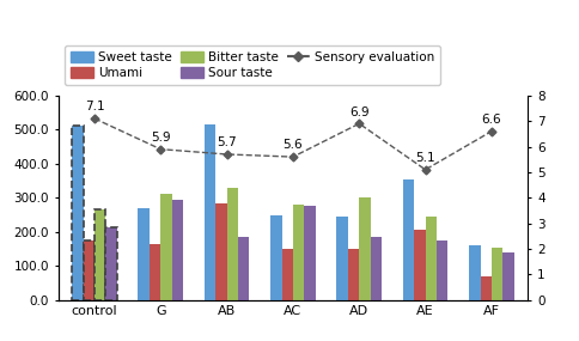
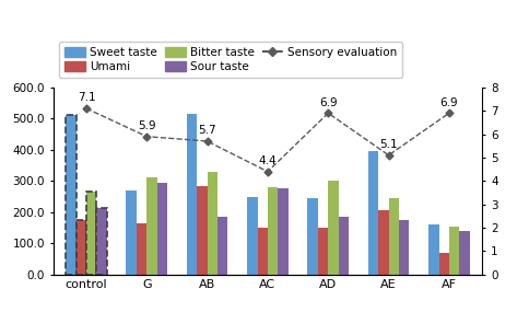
Sensory evaluation/AC: 5.6 -> 4.4
Sweet taste/AE: 355 -> 395
Sensory evaluation/AF: 6.6 -> 6.9
